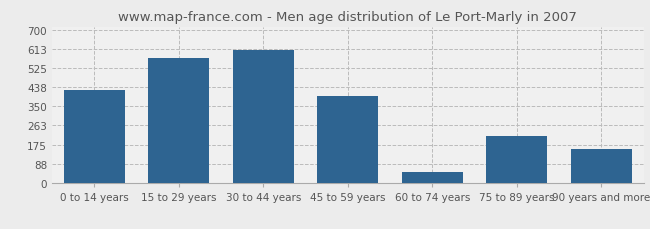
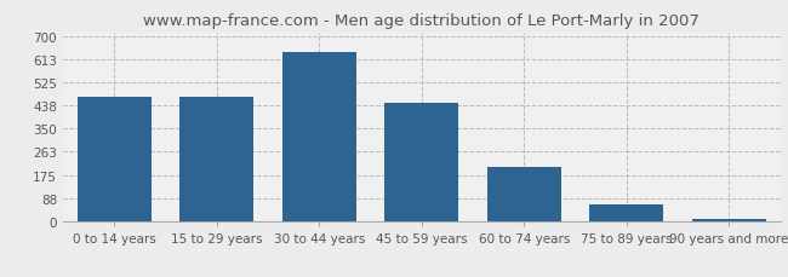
0 to 14 years: 425 -> 470
15 to 29 years: 570 -> 472
30 to 44 years: 610 -> 638
45 to 59 years: 400 -> 447
60 to 74 years: 50 -> 205
75 to 89 years: 215 -> 66
90 years and more: 155 -> 8
